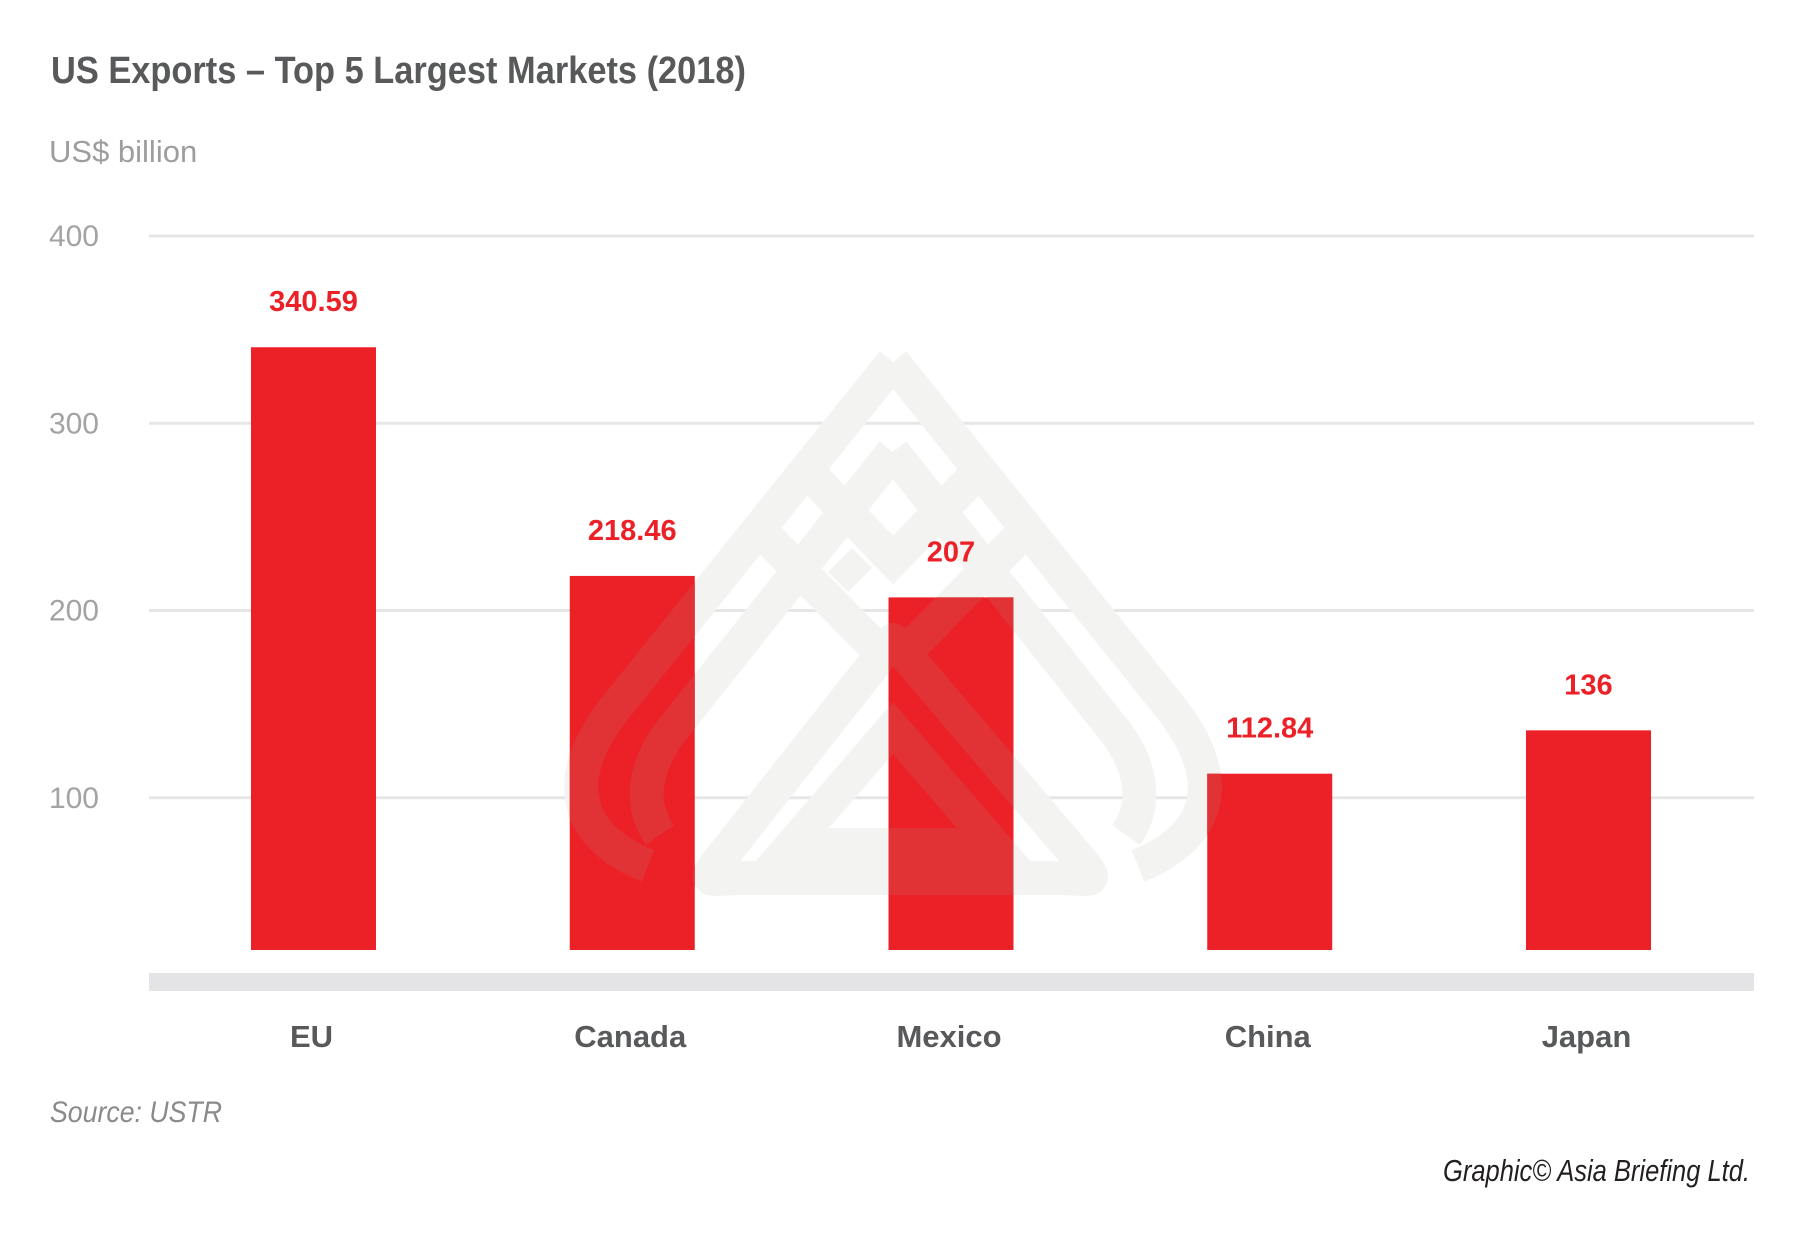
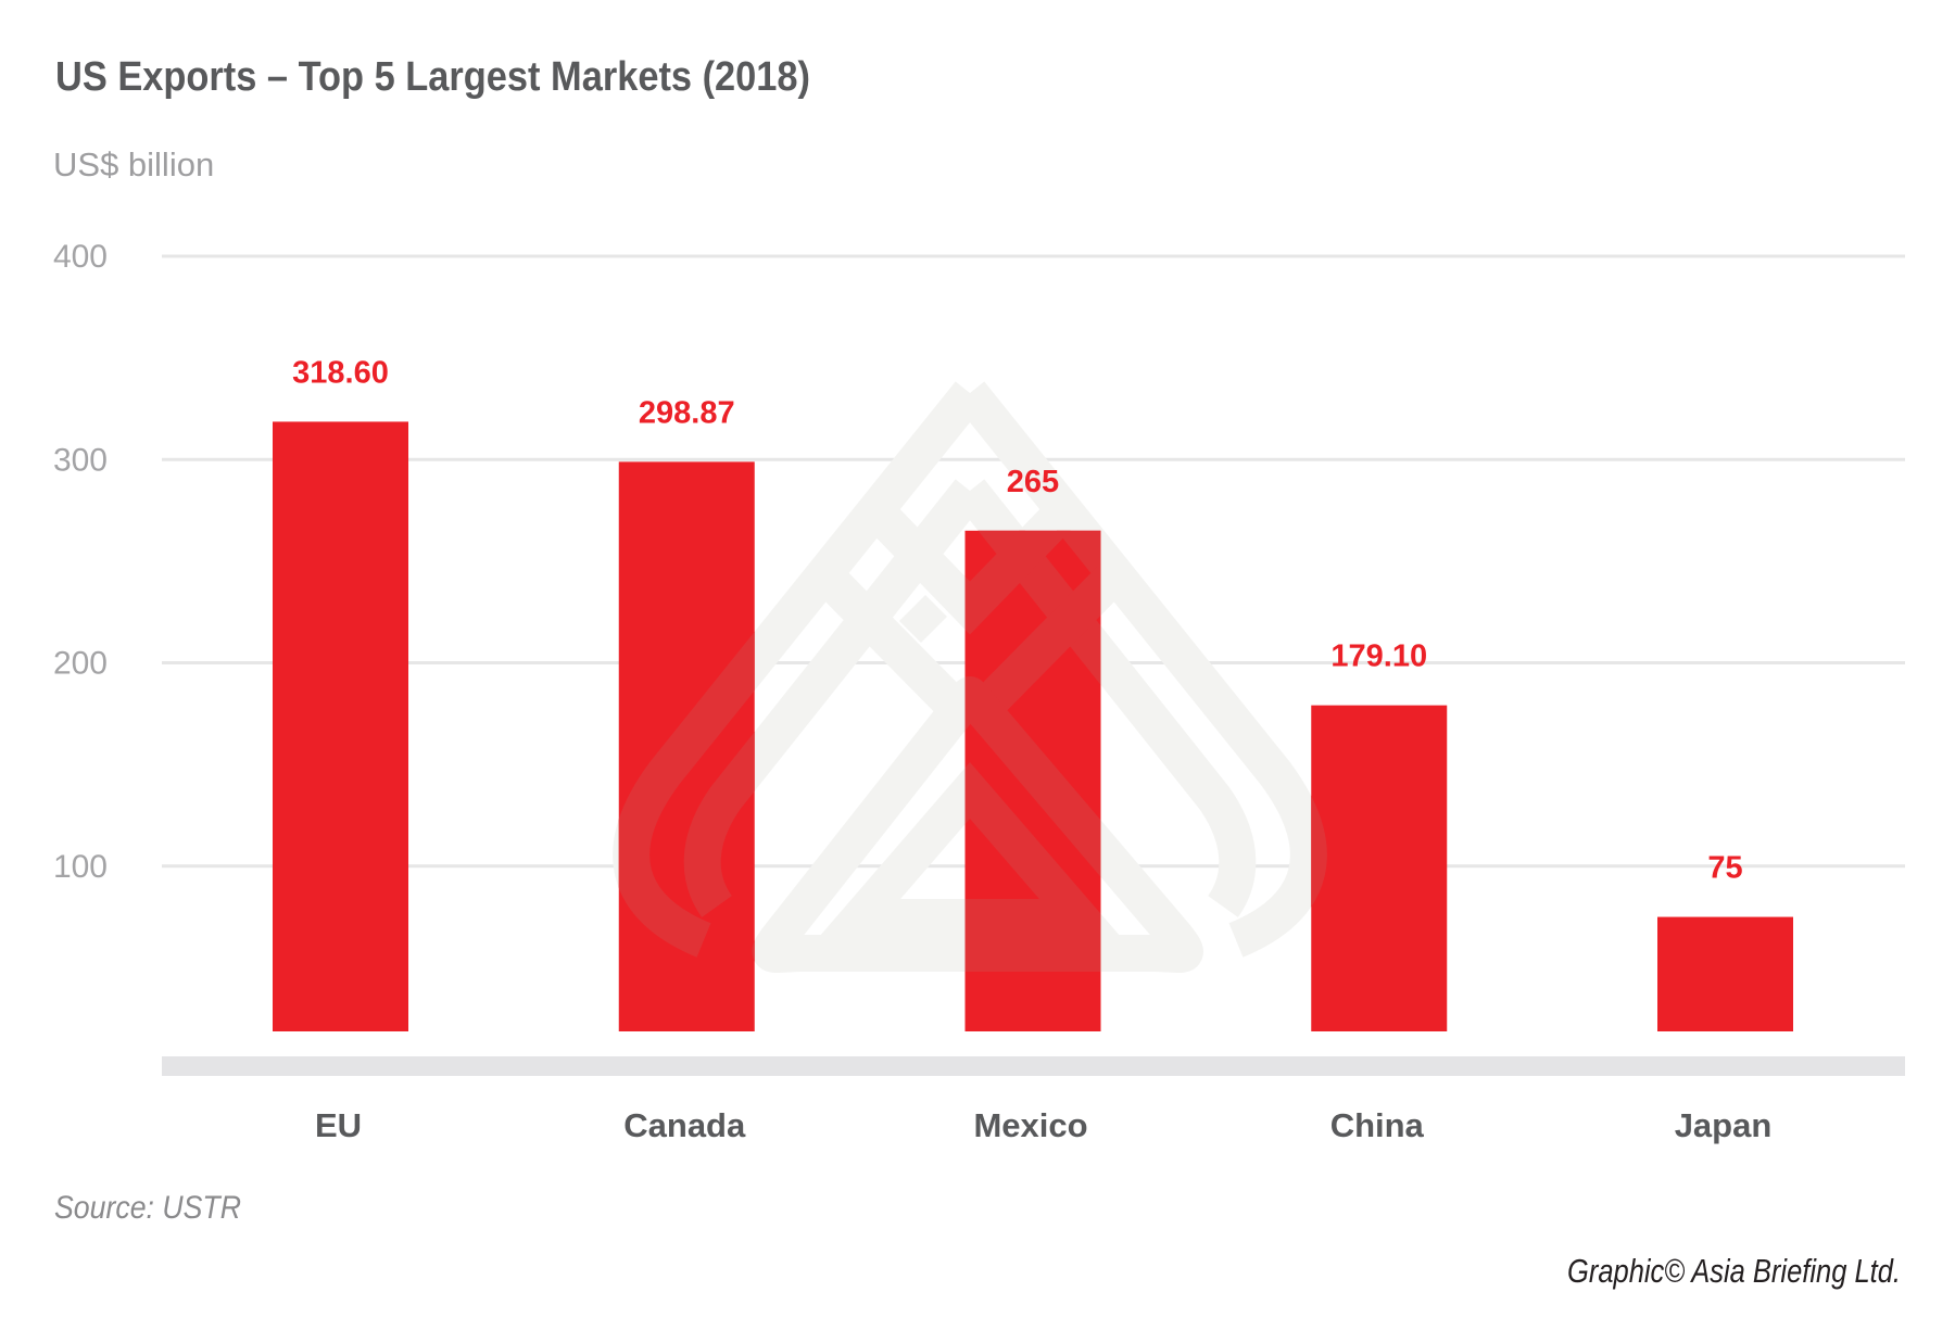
EU: 340.59 -> 318.60
Canada: 218.46 -> 298.87
Mexico: 207 -> 265
China: 112.84 -> 179.10
Japan: 136 -> 75
